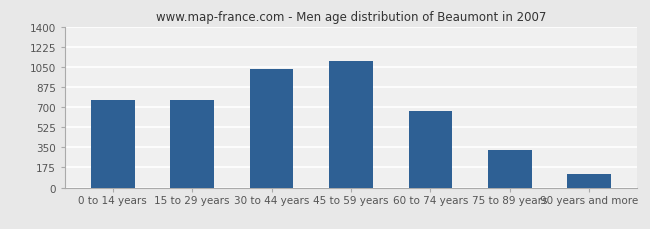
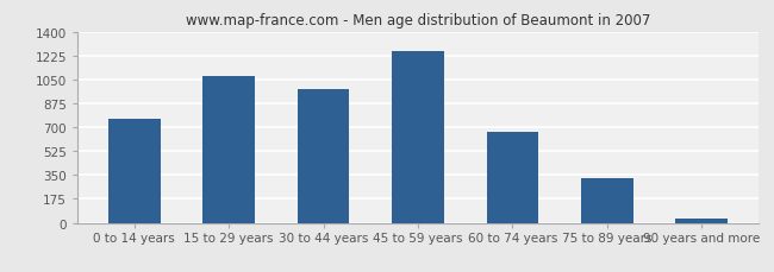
15 to 29 years: 760 -> 1080
30 to 44 years: 1030 -> 980
45 to 59 years: 1100 -> 1260
90 years and more: 120 -> 40
